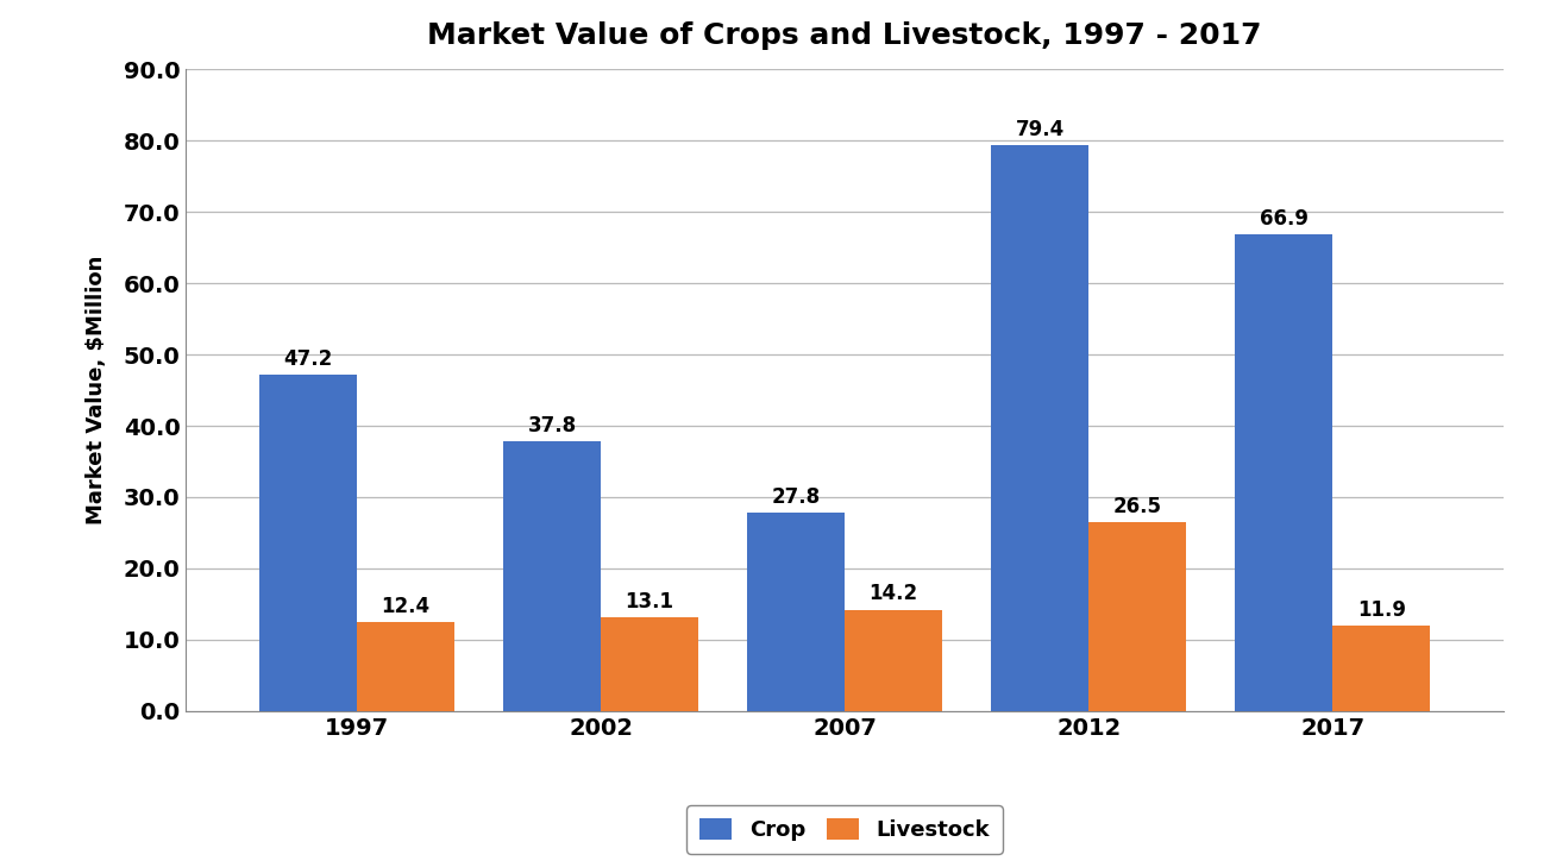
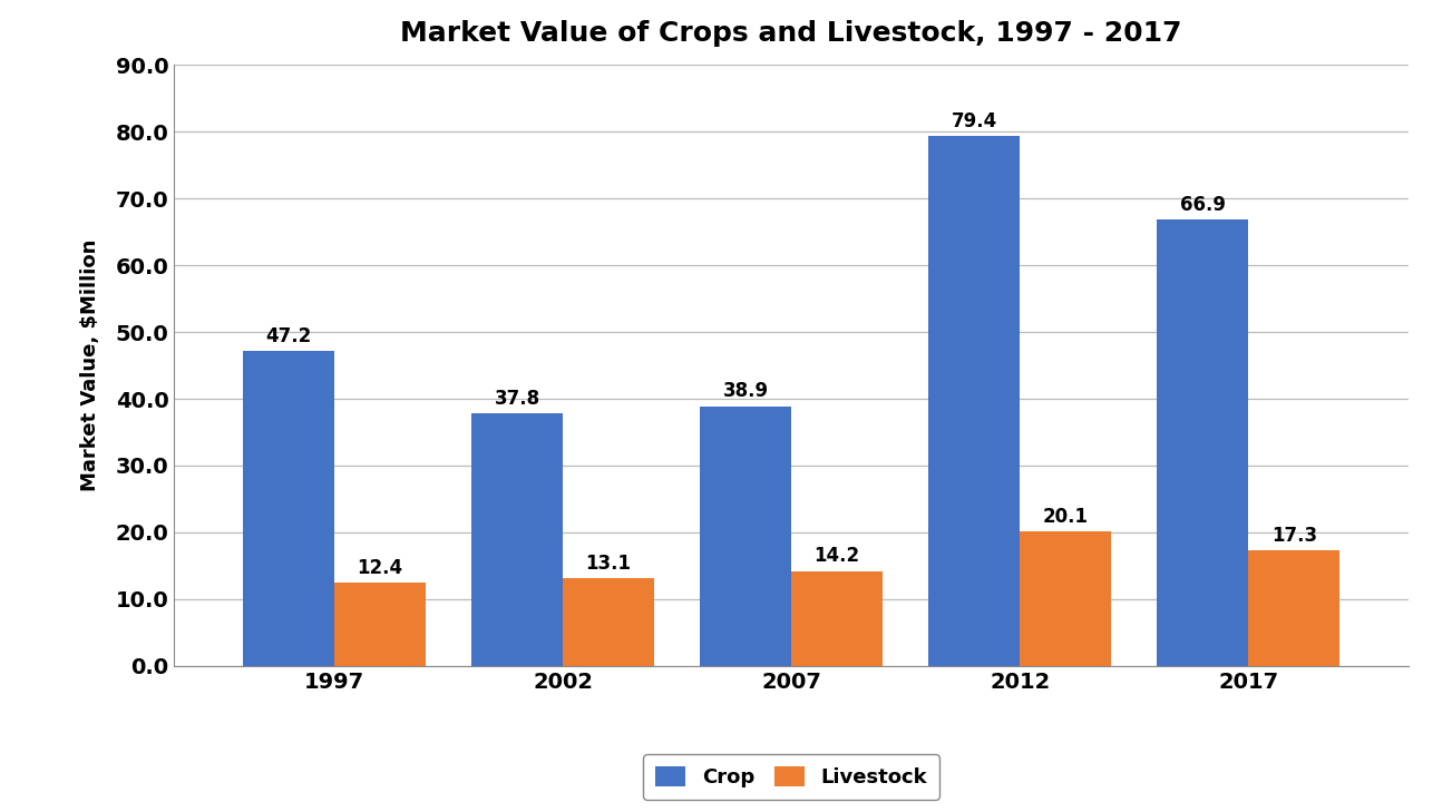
Crop/2007: 27.8 -> 38.9
Livestock/2012: 26.5 -> 20.1
Livestock/2017: 11.9 -> 17.3
